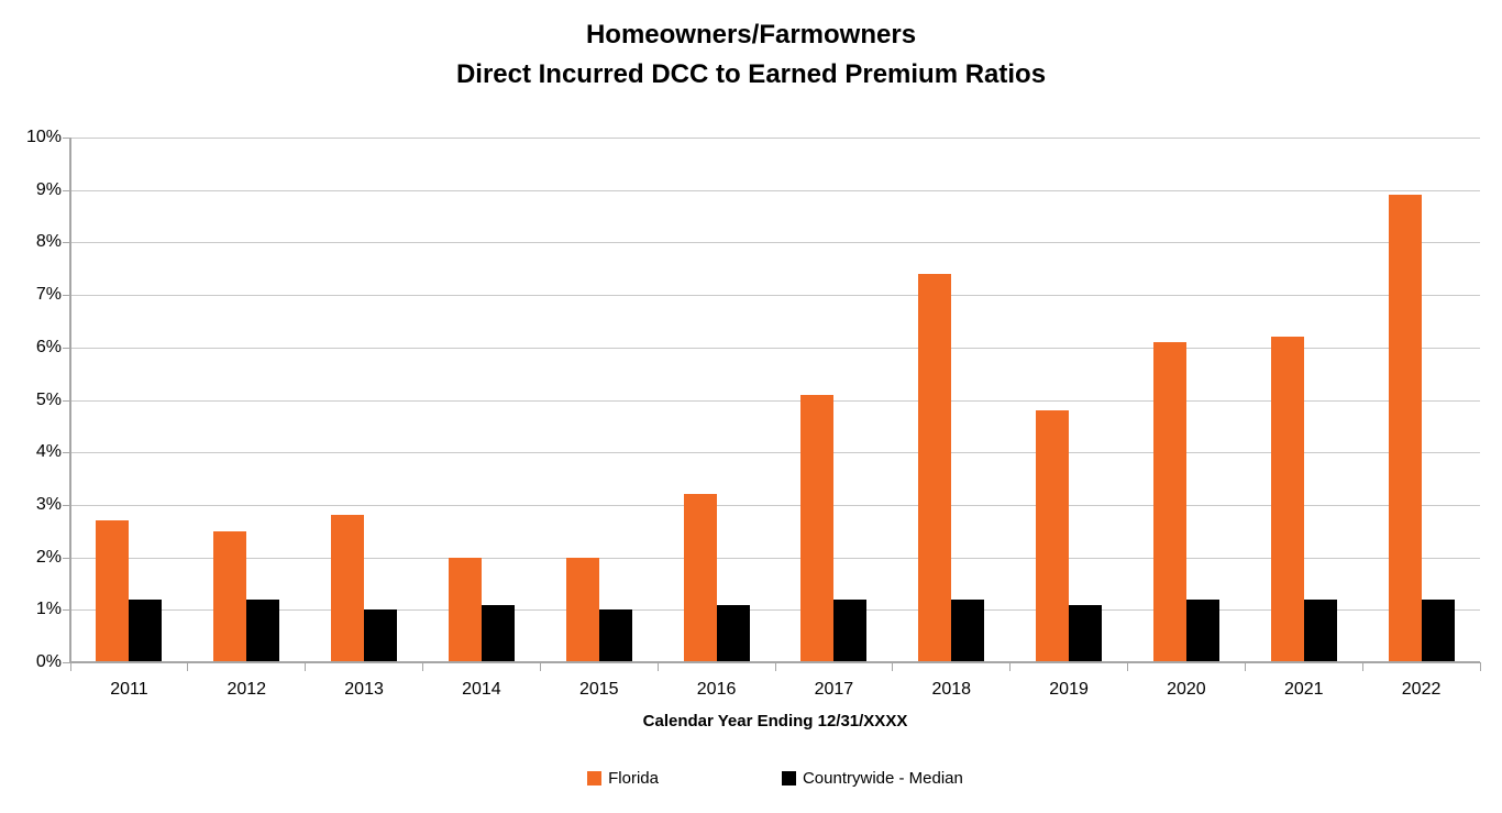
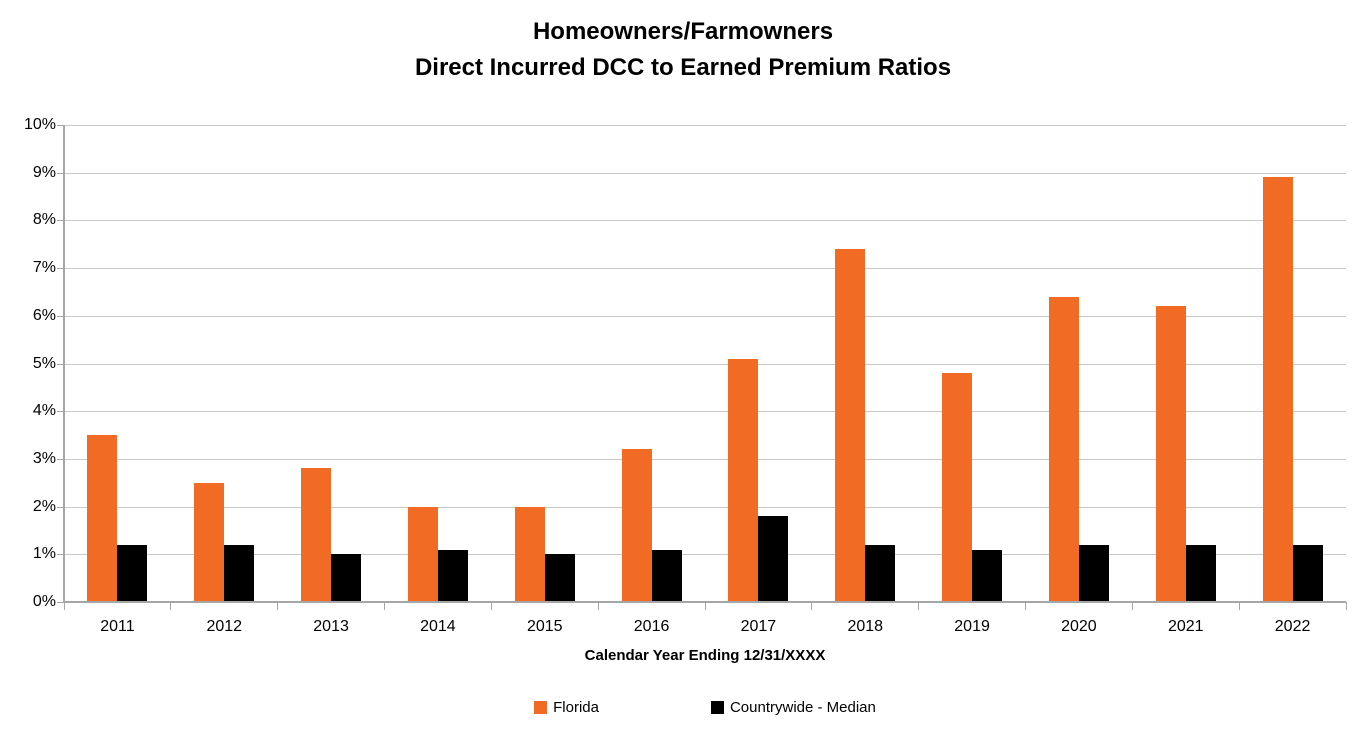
Florida/2011: 2.7% -> 3.5%
Countrywide - Median/2017: 1.2% -> 1.8%
Florida/2020: 6.1% -> 6.4%
